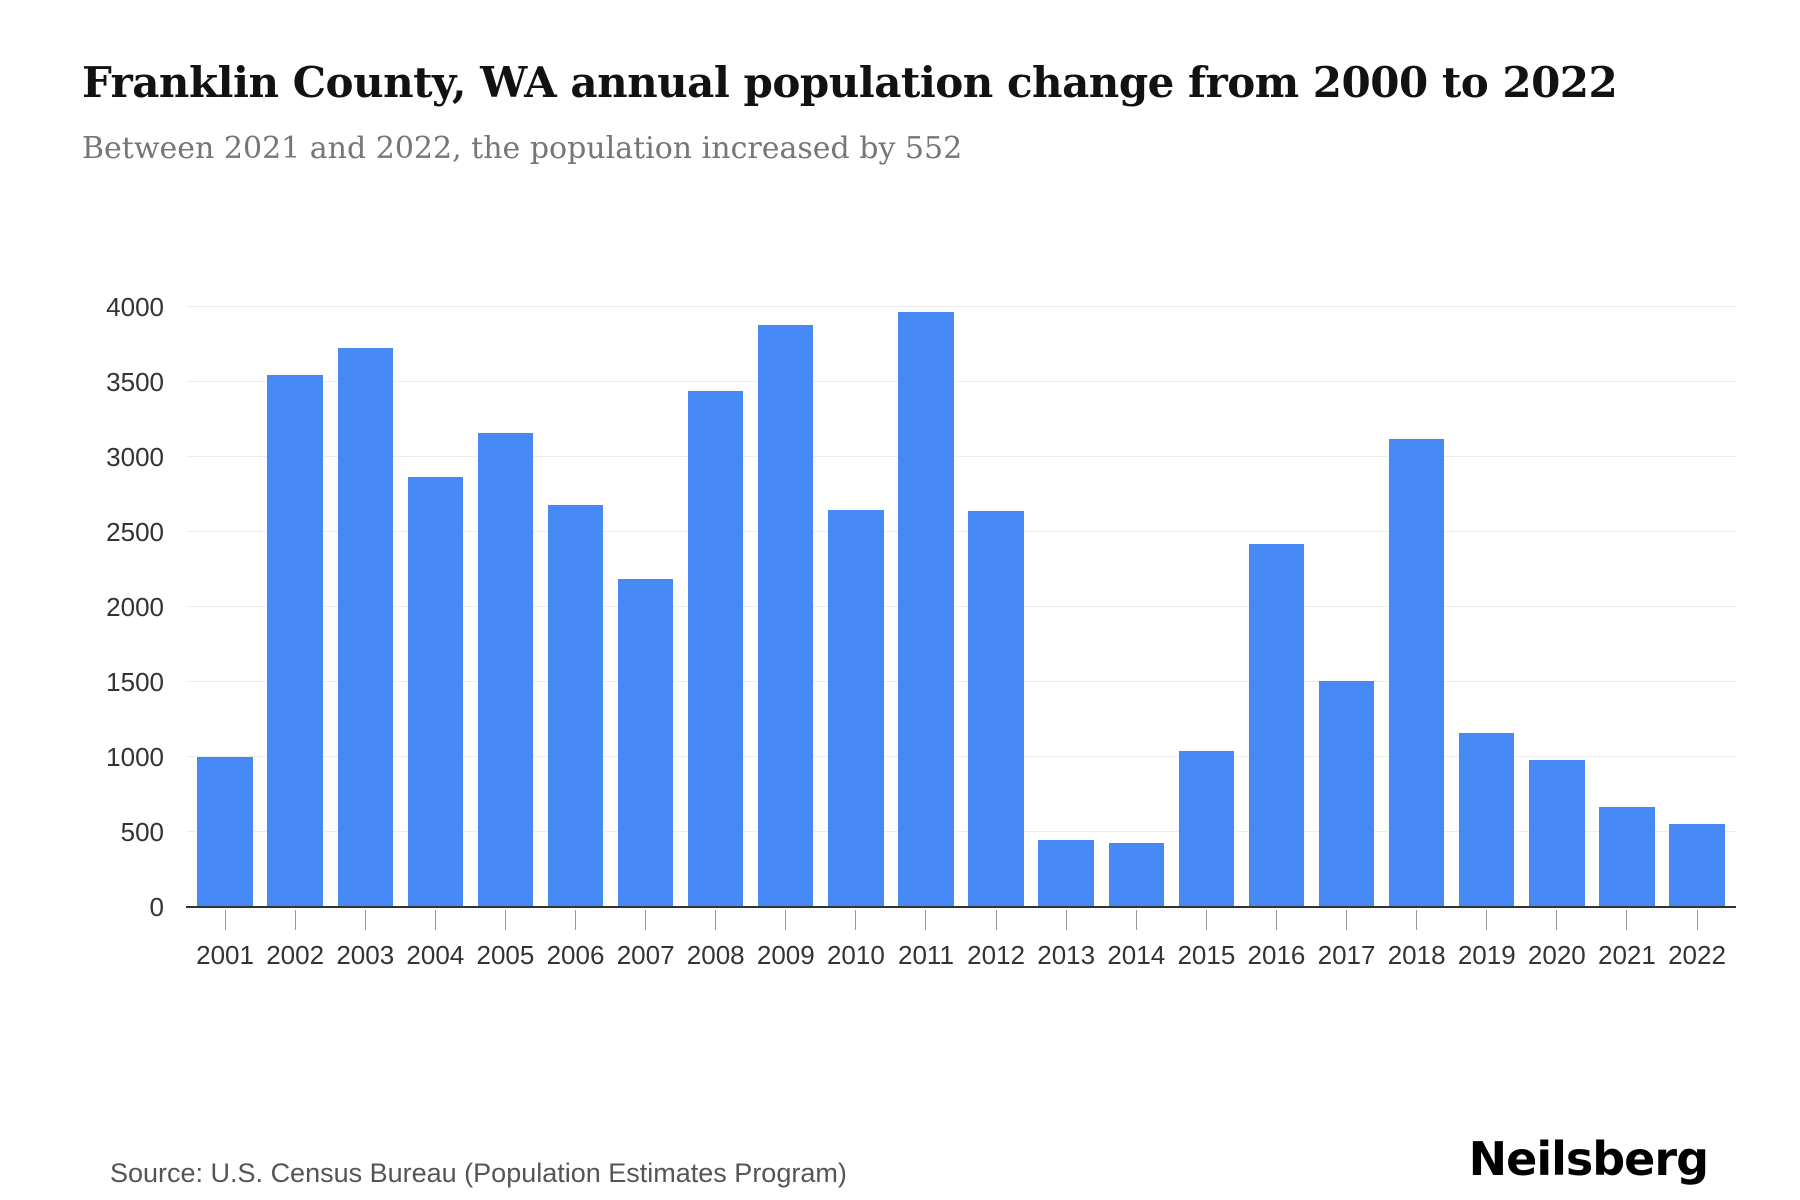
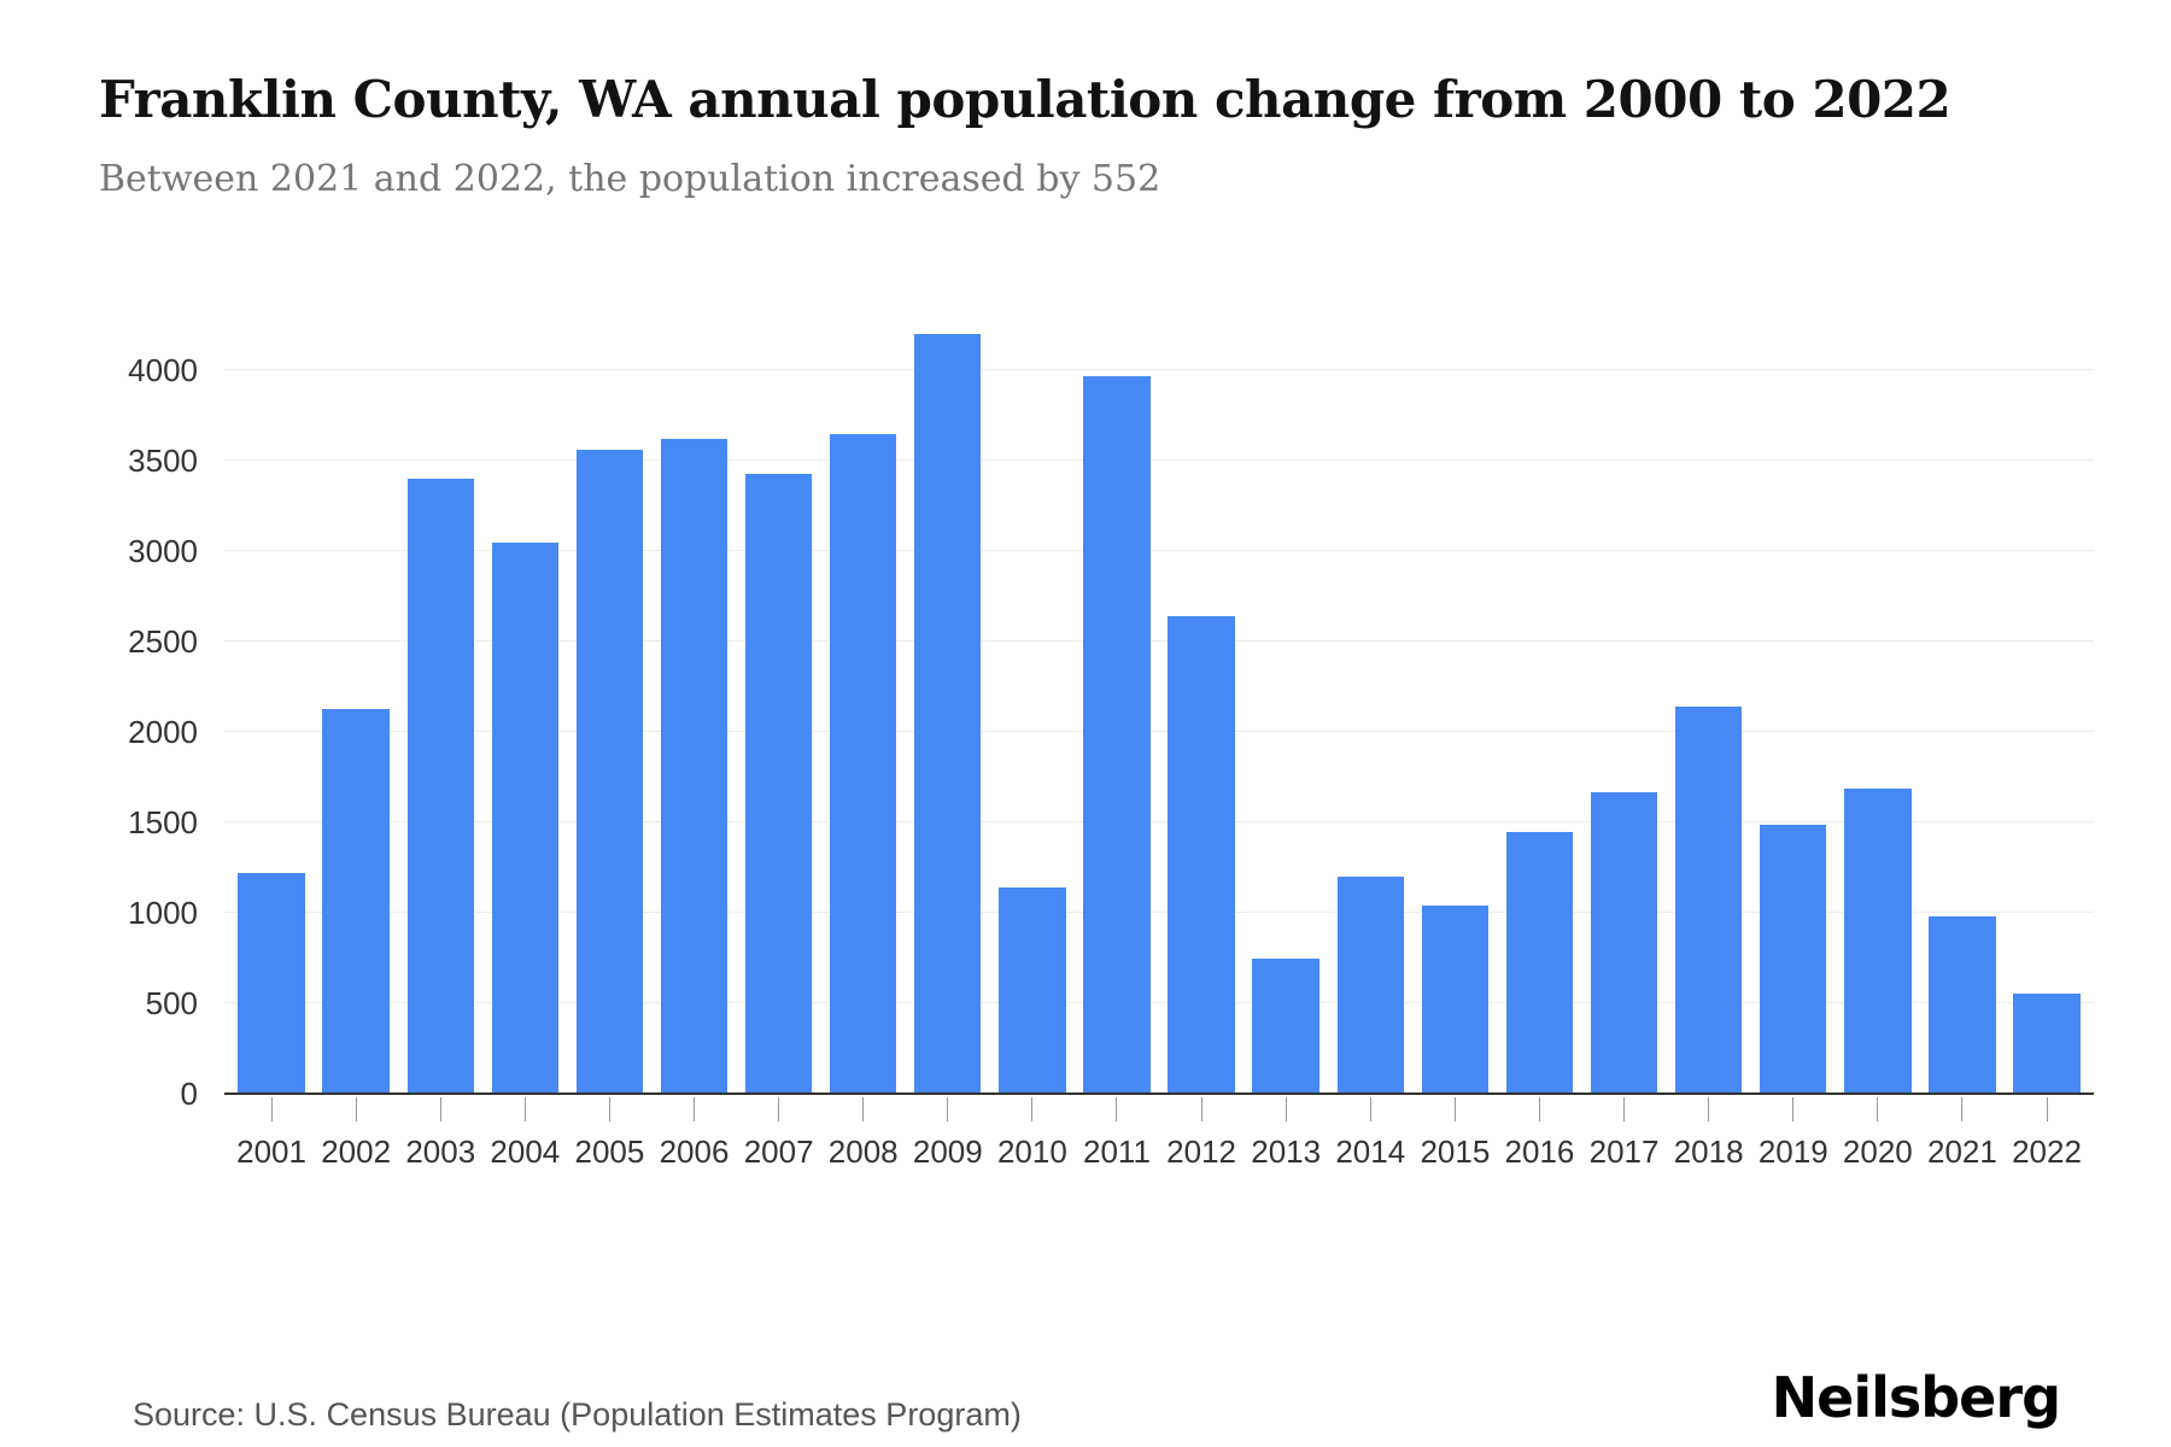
2001: 1000 -> 1220
2002: 3550 -> 2130
2003: 3730 -> 3400
2004: 2870 -> 3050
2005: 3160 -> 3560
2006: 2680 -> 3620
2007: 2190 -> 3430
2008: 3440 -> 3650
2009: 3880 -> 4200
2010: 2650 -> 1140
2013: 450 -> 750
2014: 430 -> 1200
2016: 2420 -> 1450
2017: 1510 -> 1670
2018: 3120 -> 2140
2019: 1160 -> 1490
2020: 980 -> 1690
2021: 670 -> 980
